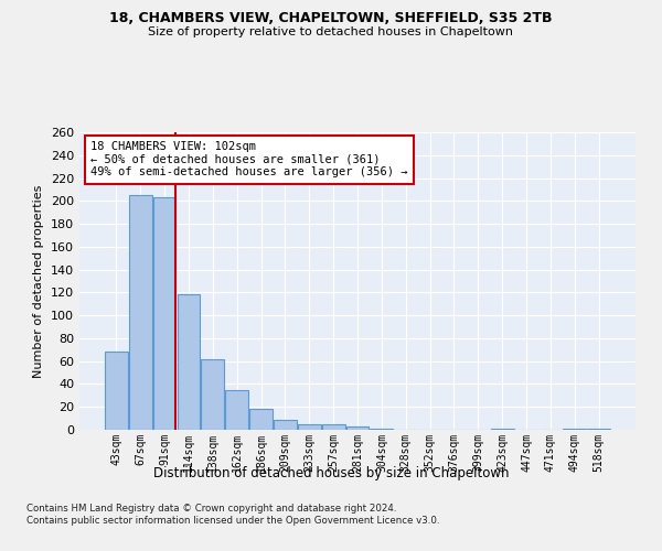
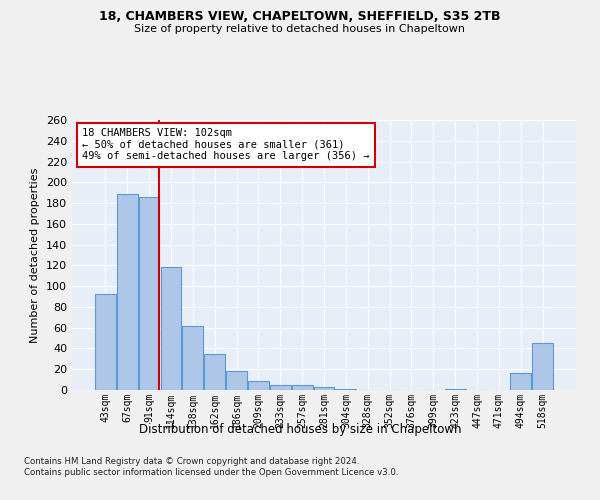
43sqm: 68 -> 92
67sqm: 205 -> 189
91sqm: 203 -> 186
494sqm: 1 -> 16
518sqm: 1 -> 45
